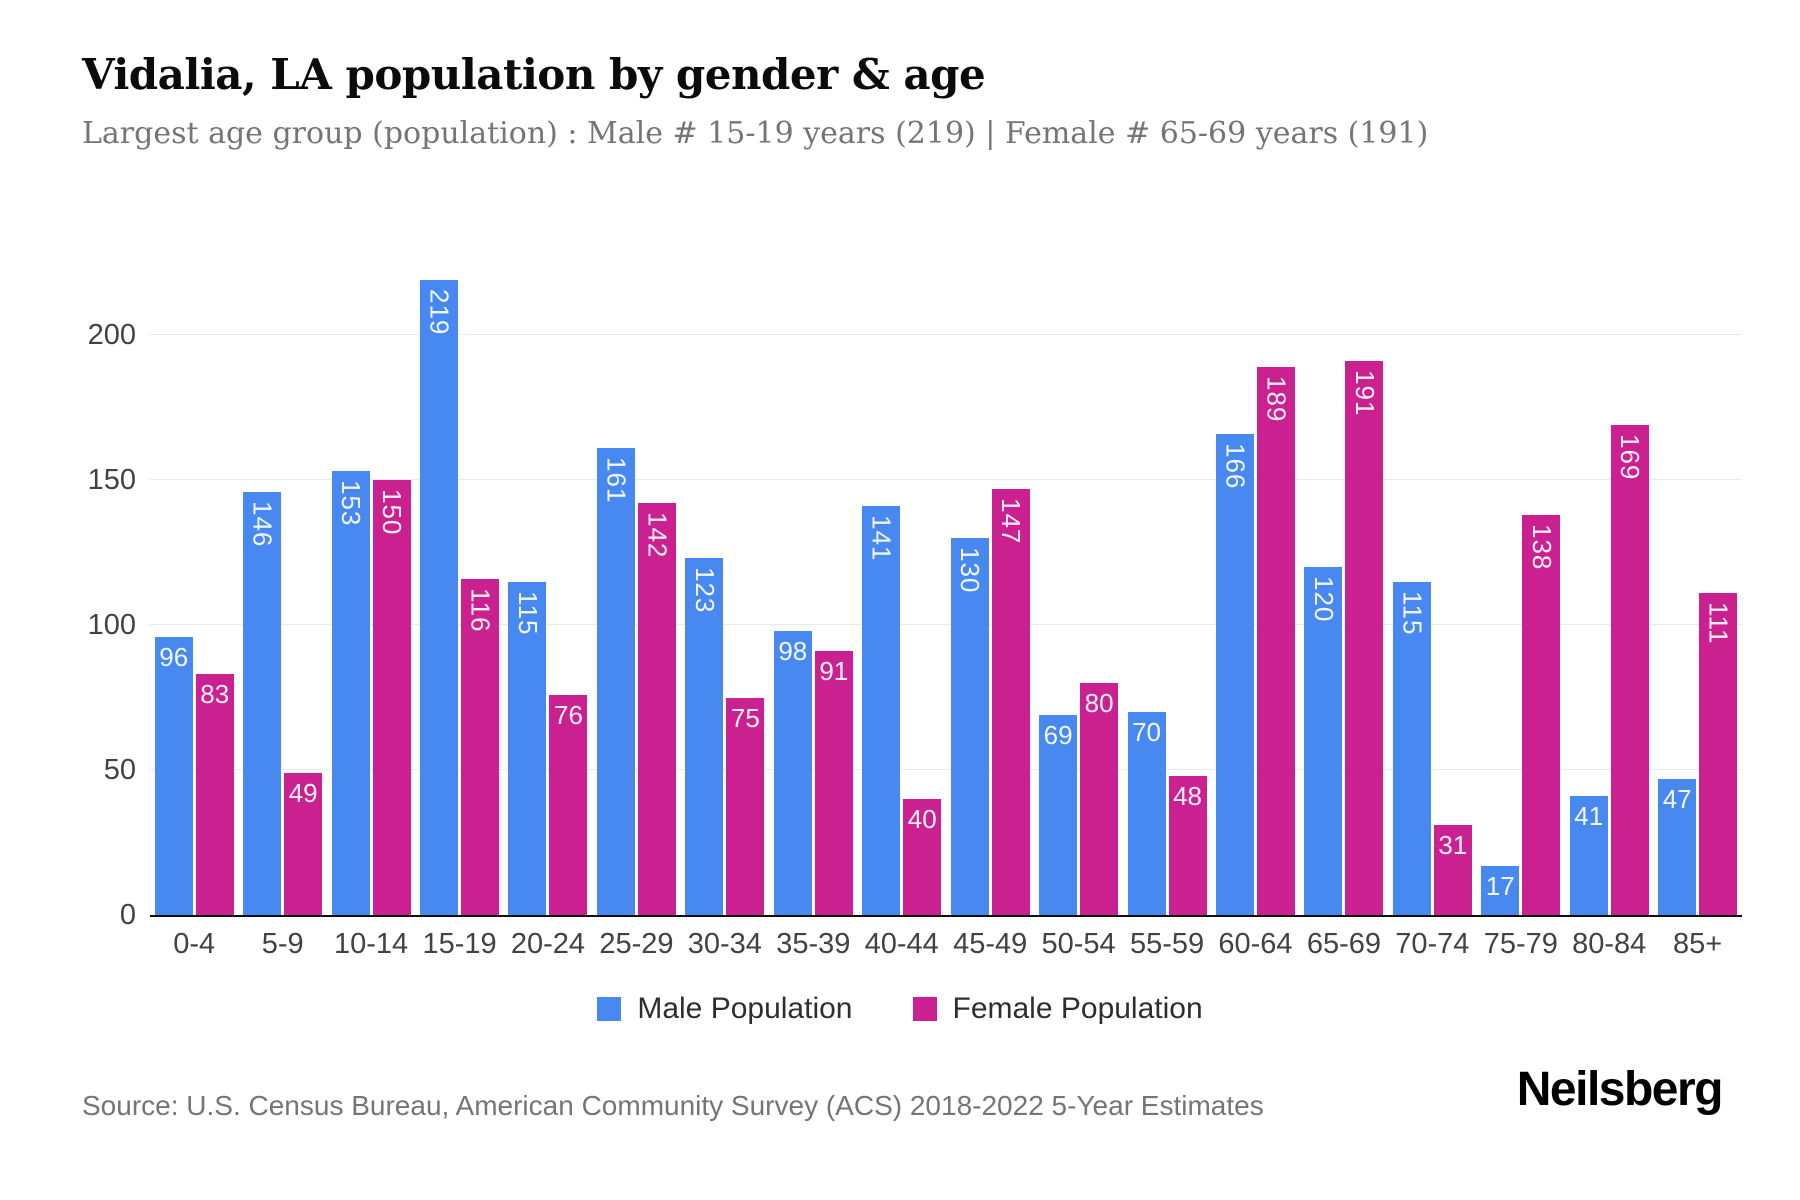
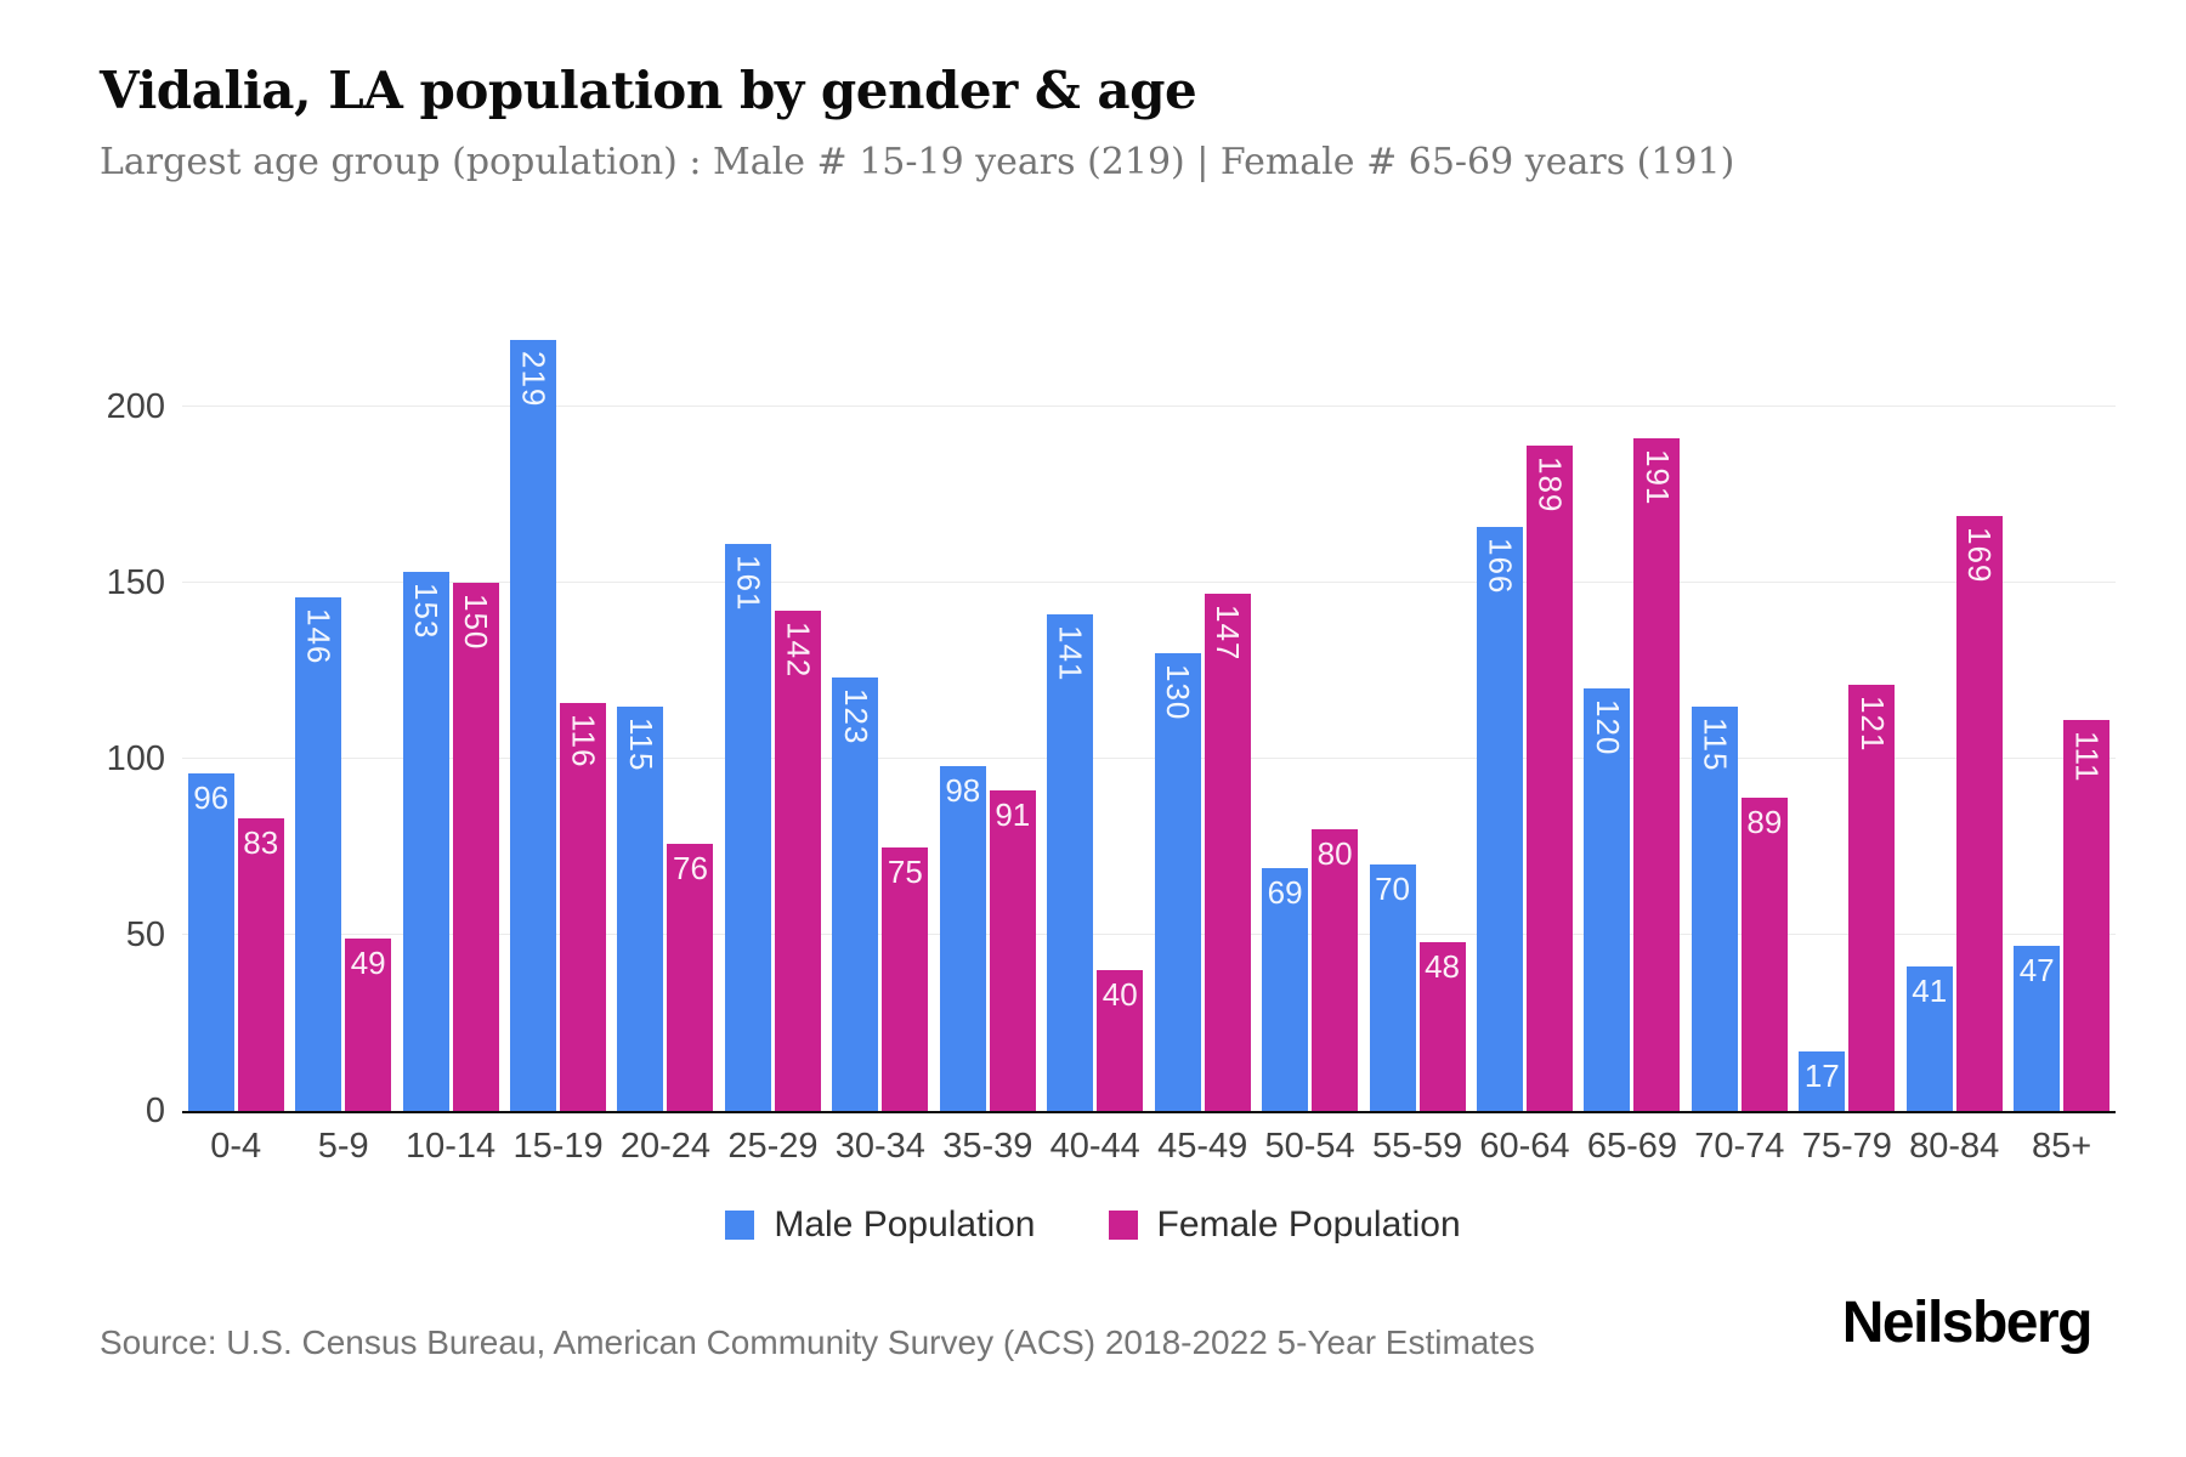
Female Population/70-74: 31 -> 89
Female Population/75-79: 138 -> 121
